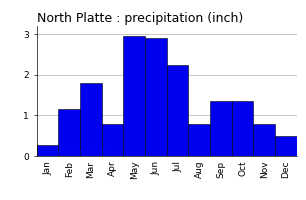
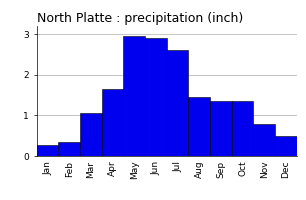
Feb: 1.15 -> 0.35
Mar: 1.80 -> 1.05
Apr: 0.80 -> 1.65
Jul: 2.25 -> 2.62
Aug: 0.80 -> 1.45
